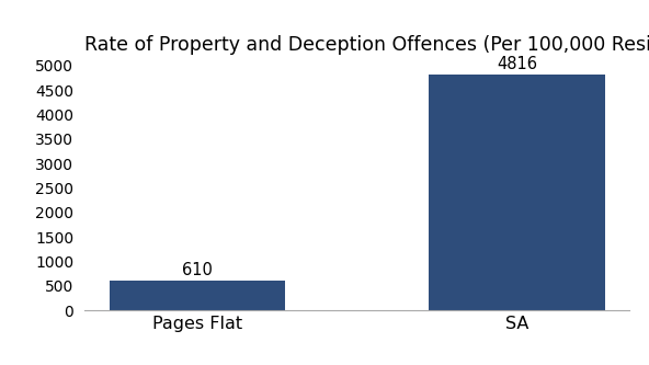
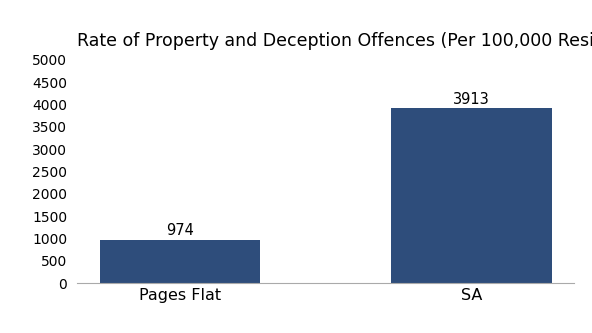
Pages Flat: 610 -> 974
SA: 4816 -> 3913
